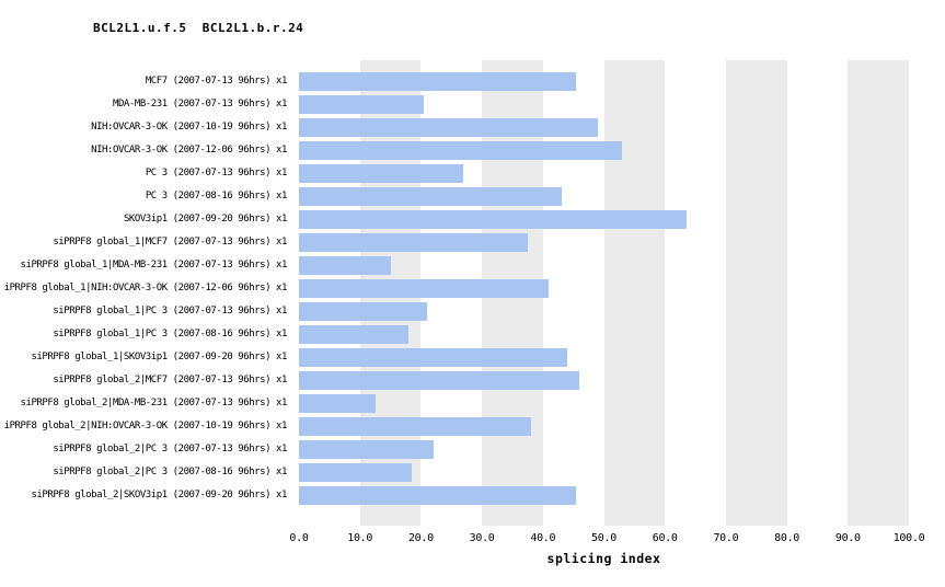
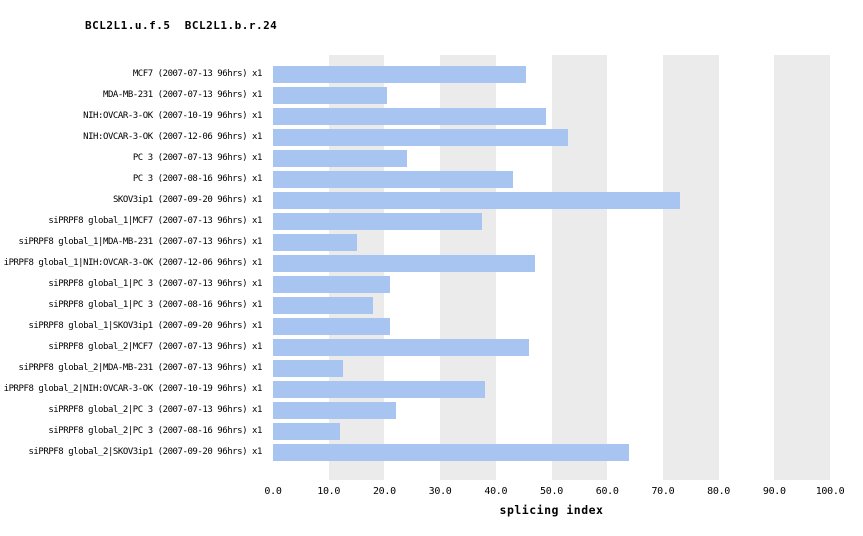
PC 3 (2007-07-13 96hrs) x1: 27 -> 24
SKOV3ip1 (2007-09-20 96hrs) x1: 64 -> 73
iPRPF8 global_1|NIH:OVCAR-3-OK (2007-12-06 96hrs) x1: 41 -> 47
siPRPF8 global_1|SKOV3ip1 (2007-09-20 96hrs) x1: 44 -> 21
siPRPF8 global_2|PC 3 (2007-08-16 96hrs) x1: 18 -> 12
siPRPF8 global_2|SKOV3ip1 (2007-09-20 96hrs) x1: 46 -> 64
